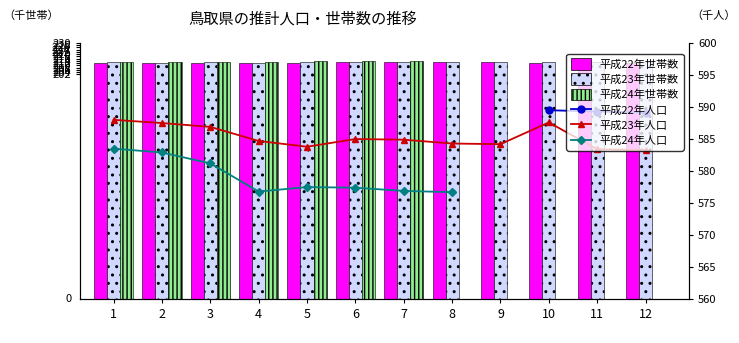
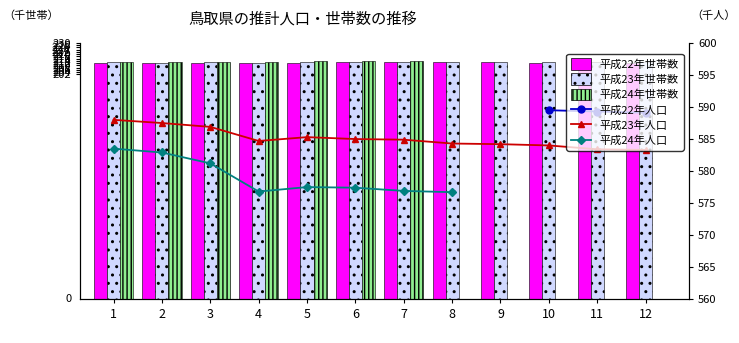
平成23年人口/5: 583.8 -> 585.3
平成23年人口/10: 587.6 -> 584.0
